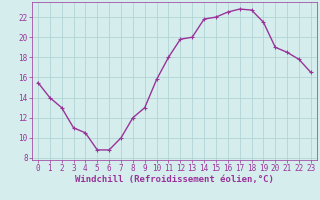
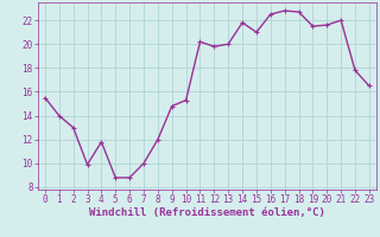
3: 11.0 -> 9.9
4: 10.5 -> 11.8
9: 13.0 -> 14.8
10: 15.8 -> 15.3
11: 18.0 -> 20.2
15: 22.0 -> 21.0
20: 19.0 -> 21.6
21: 18.5 -> 22.0
